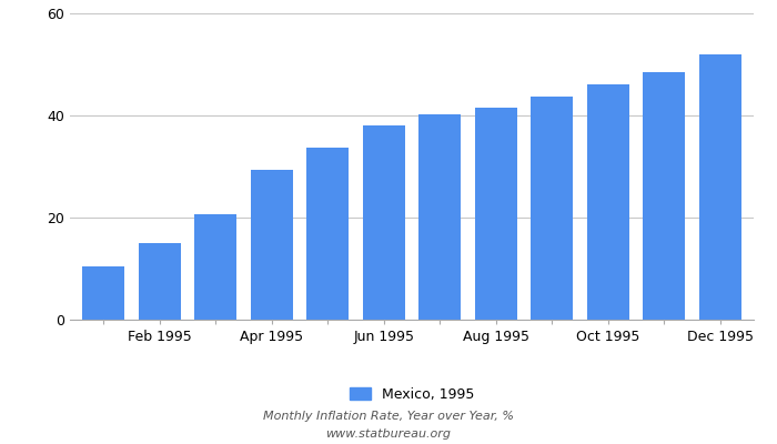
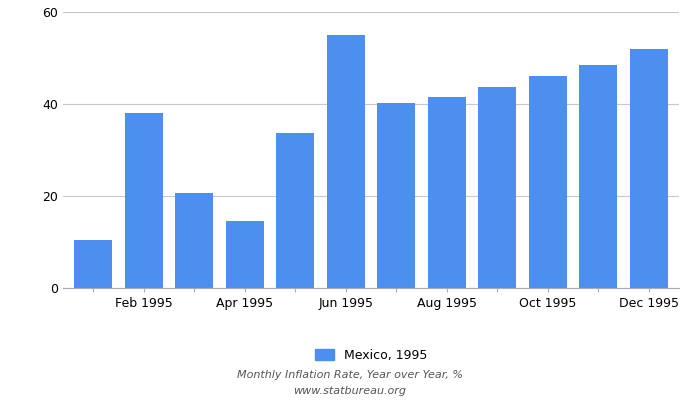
Feb 1995: 15.0 -> 38.0
Apr 1995: 29.3 -> 14.5
Jun 1995: 38.0 -> 55.0
